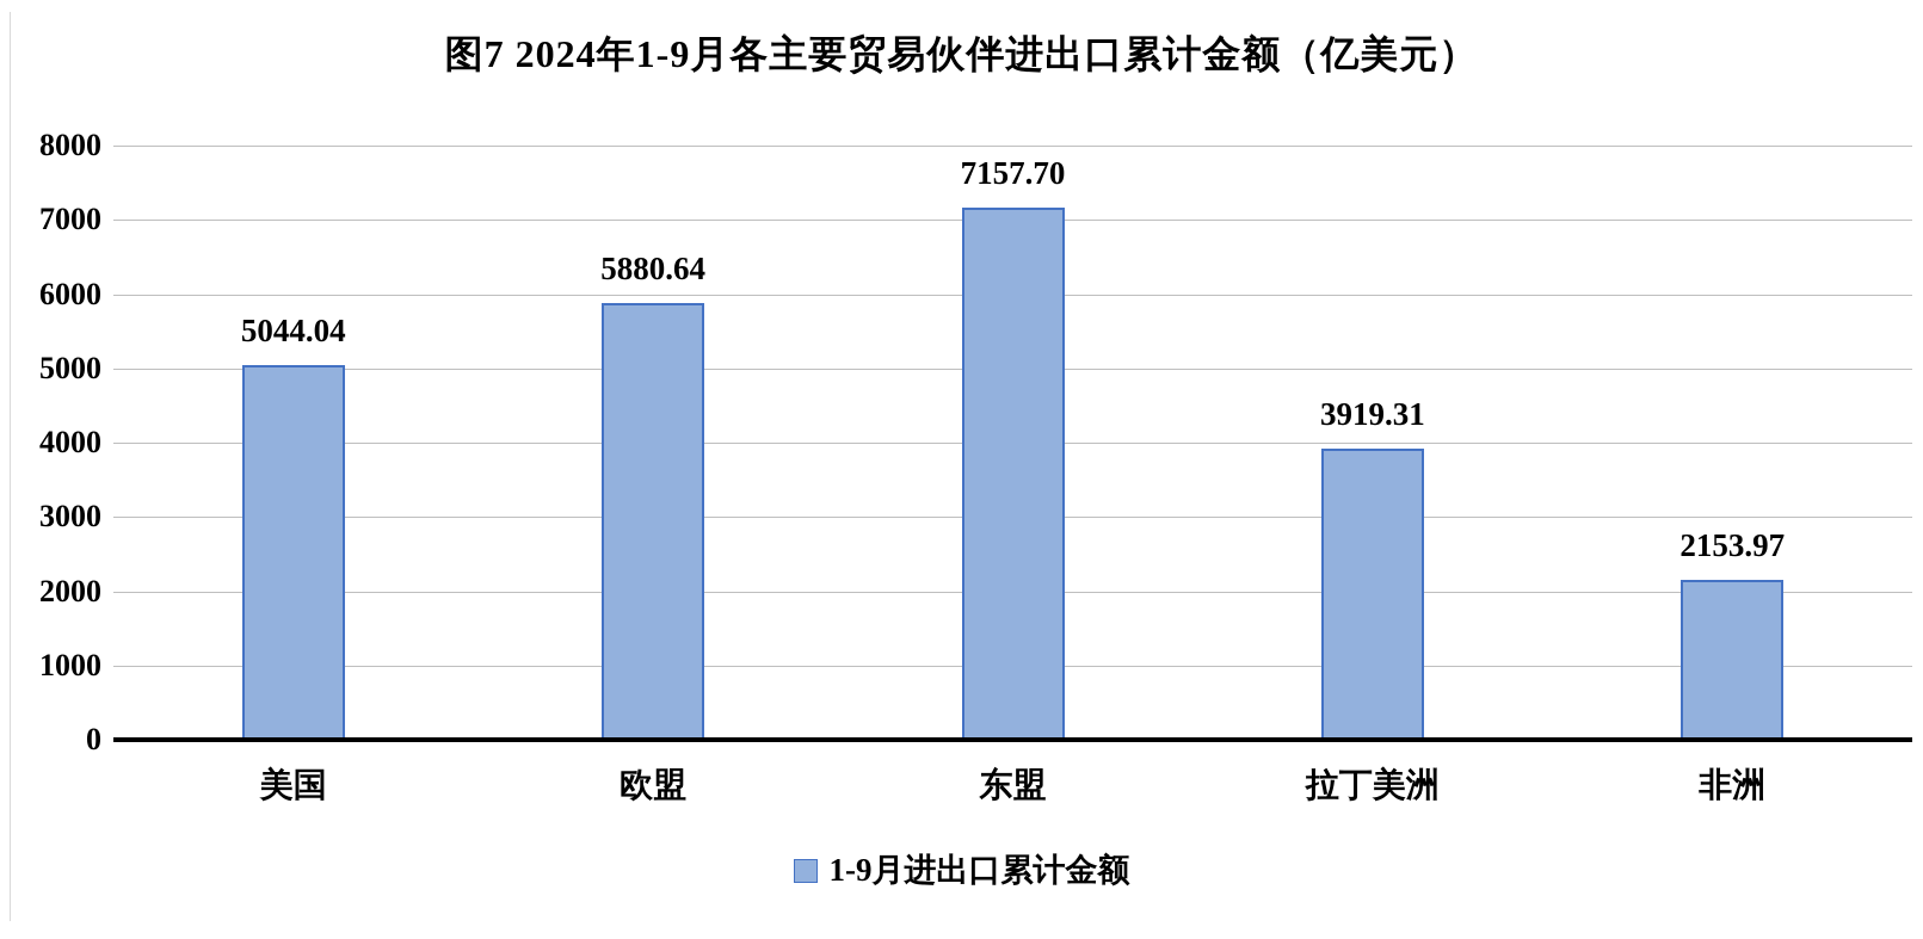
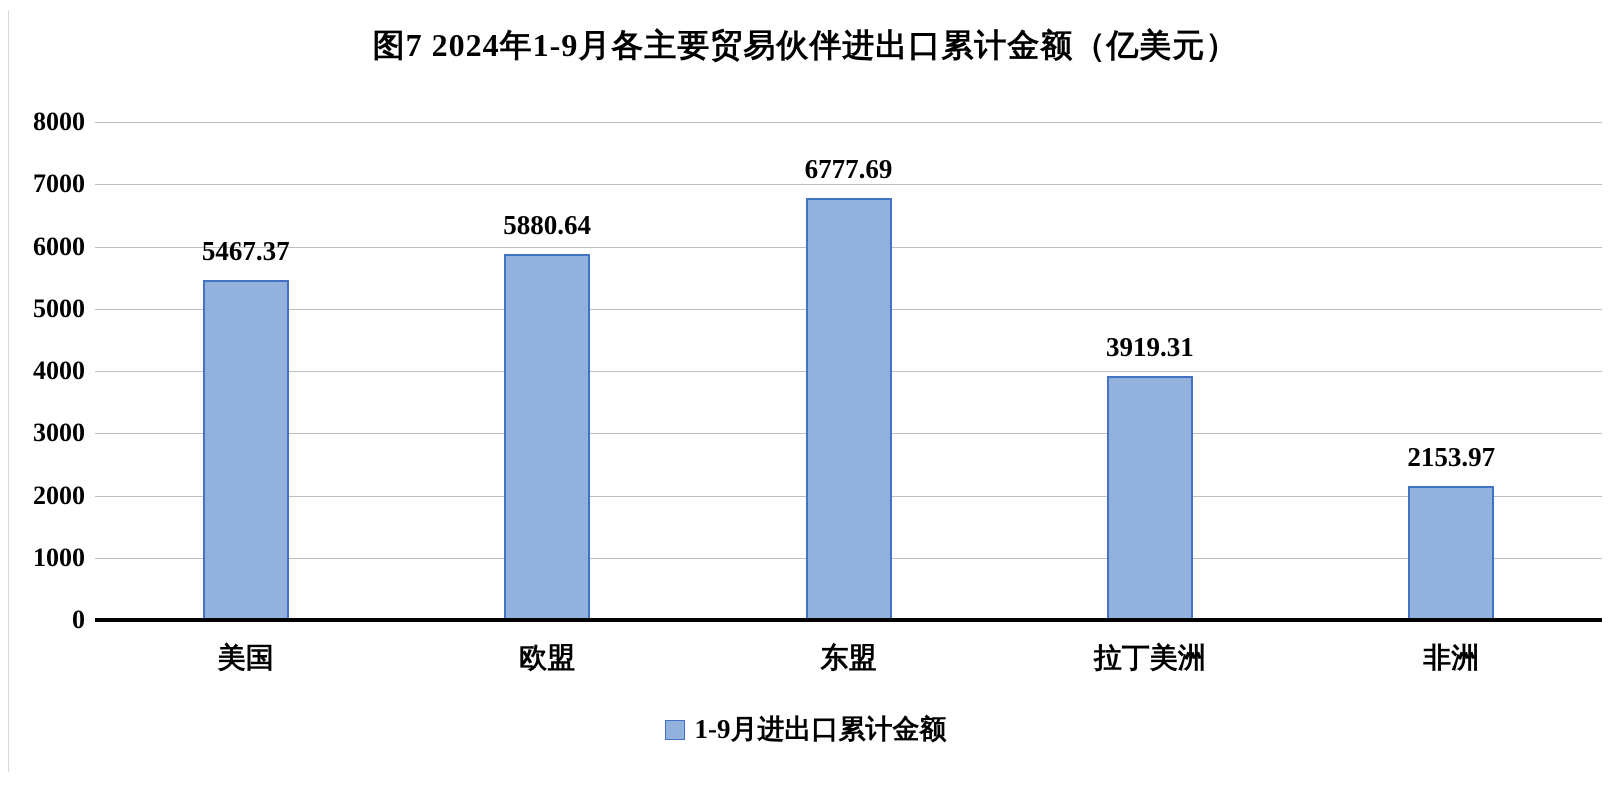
美国: 5044.04 -> 5467.37
东盟: 7157.70 -> 6777.69
